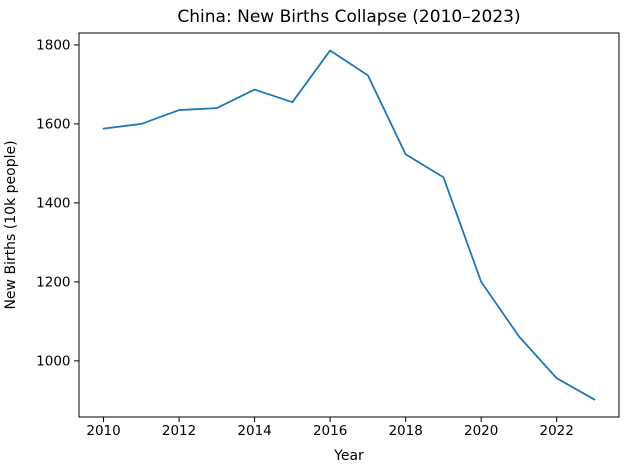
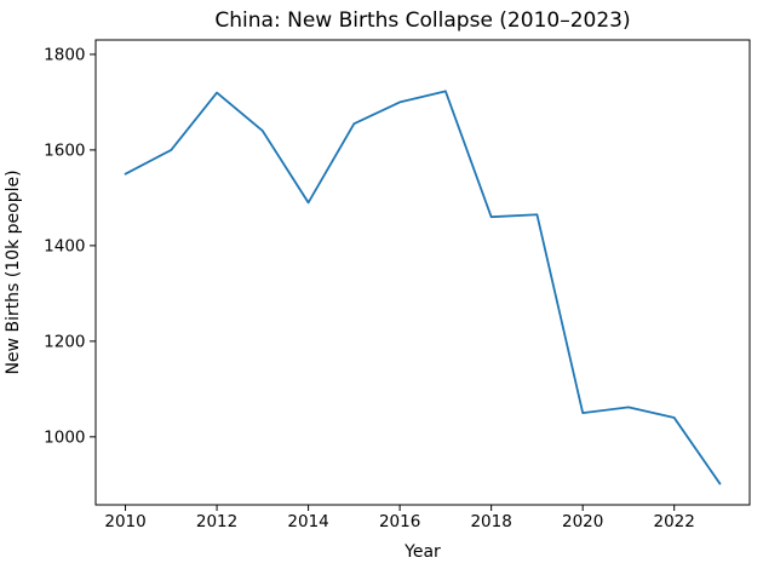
2010: 1590 -> 1550
2012: 1640 -> 1720
2014: 1690 -> 1490
2016: 1790 -> 1700
2018: 1520 -> 1460
2020: 1200 -> 1050
2022: 960 -> 1040
